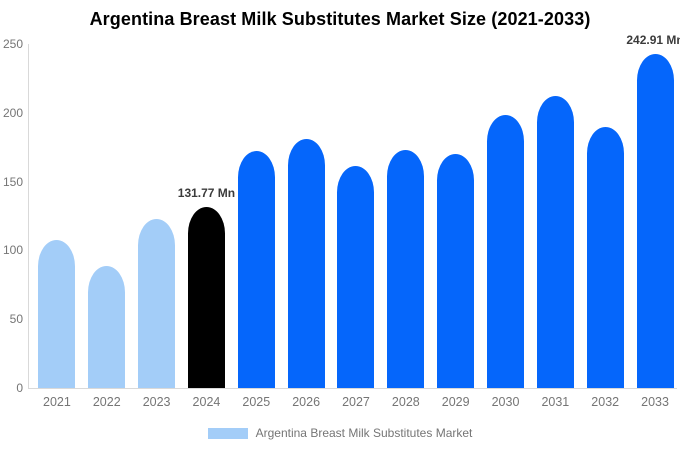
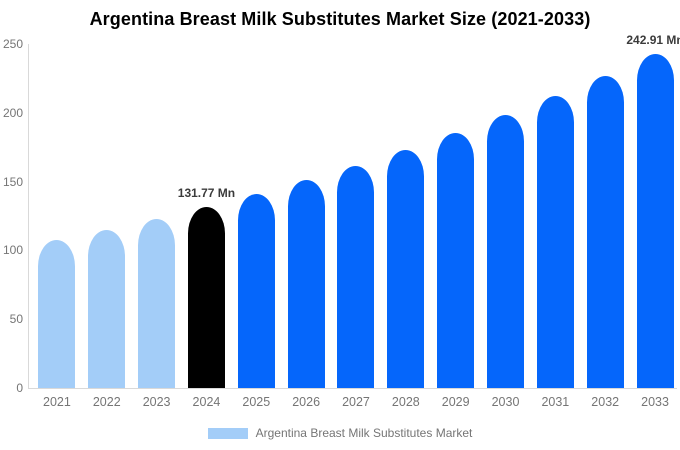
2022: 89 -> 115
2025: 172 -> 141
2026: 181 -> 151
2029: 170 -> 185
2032: 190 -> 227
